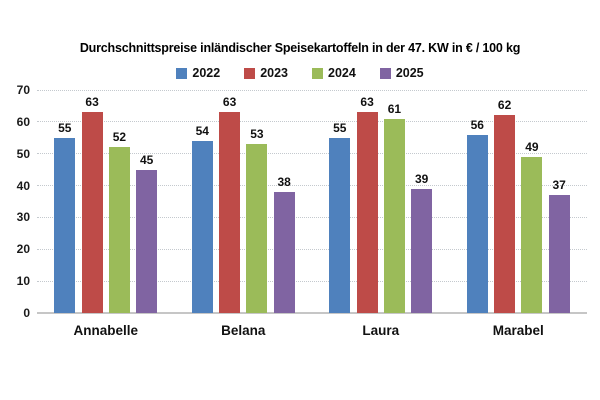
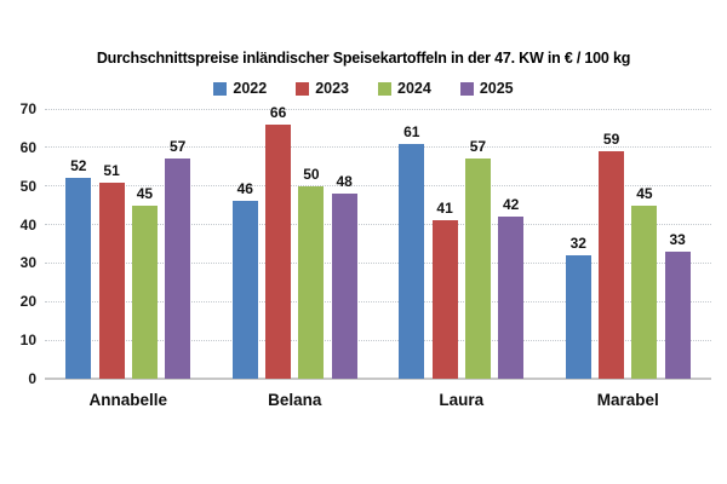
2022/Annabelle: 55 -> 52
2023/Annabelle: 63 -> 51
2024/Annabelle: 52 -> 45
2025/Annabelle: 45 -> 57
2022/Belana: 54 -> 46
2023/Belana: 63 -> 66
2024/Belana: 53 -> 50
2025/Belana: 38 -> 48
2022/Laura: 55 -> 61
2023/Laura: 63 -> 41
2024/Laura: 61 -> 57
2025/Laura: 39 -> 42
2022/Marabel: 56 -> 32
2023/Marabel: 62 -> 59
2024/Marabel: 49 -> 45
2025/Marabel: 37 -> 33
